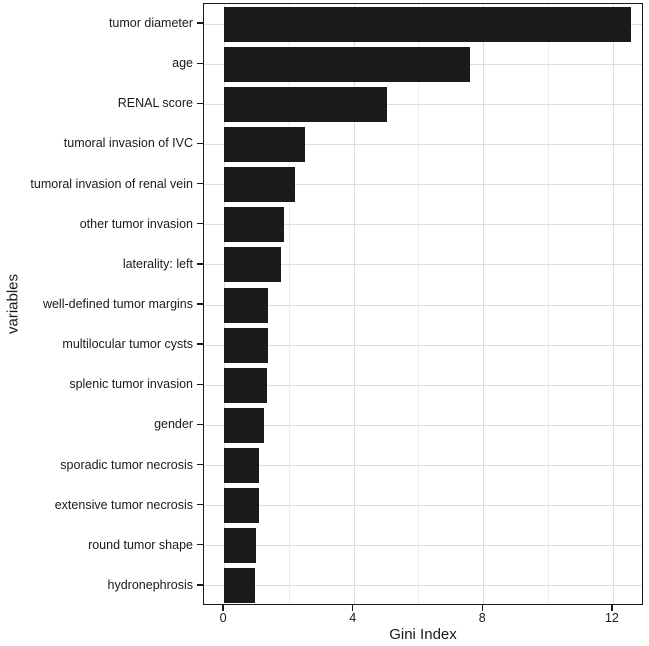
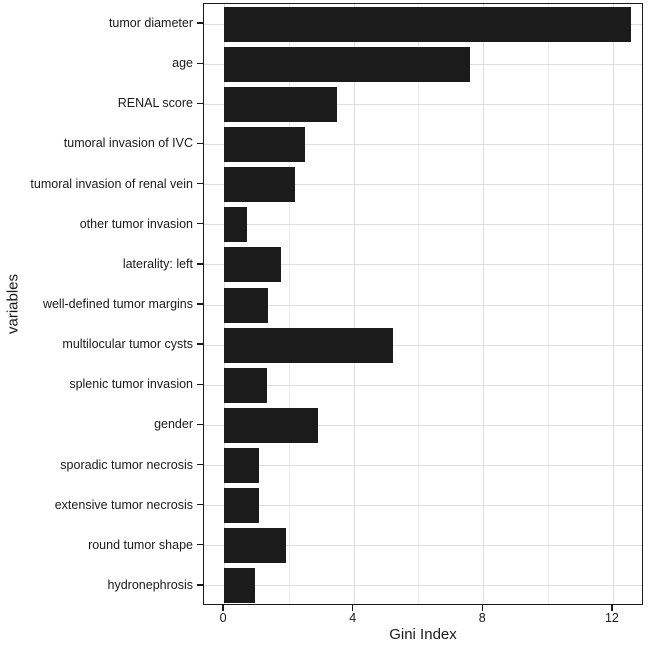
RENAL score: 5.0 -> 3.5
other tumor invasion: 1.8 -> 0.7
multilocular tumor cysts: 1.4 -> 5.2
gender: 1.2 -> 2.9
round tumor shape: 1.0 -> 1.9
